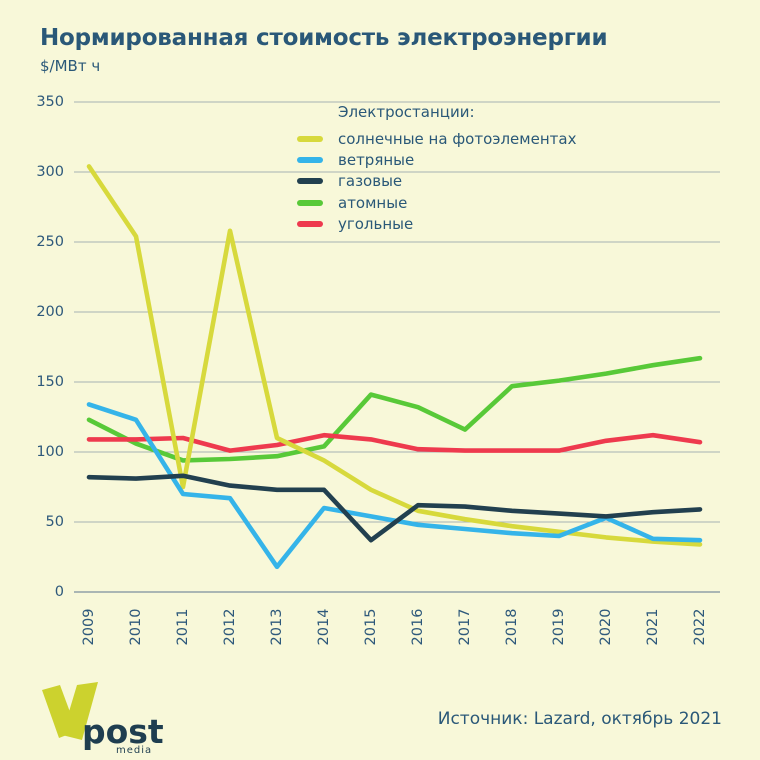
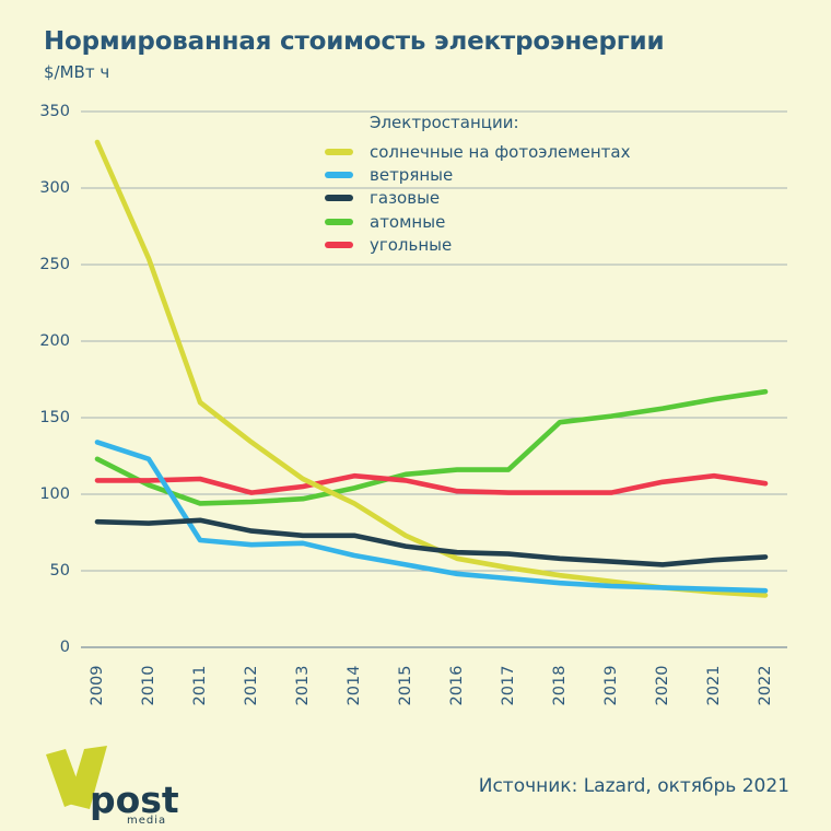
солнечные на фотоэлементах/2009: 304 -> 330
солнечные на фотоэлементах/2011: 75 -> 160
солнечные на фотоэлементах/2012: 258 -> 134
ветряные/2013: 18 -> 68
газовые/2015: 37 -> 66
атомные/2015: 141 -> 113
атомные/2016: 132 -> 116
ветряные/2020: 53 -> 39
